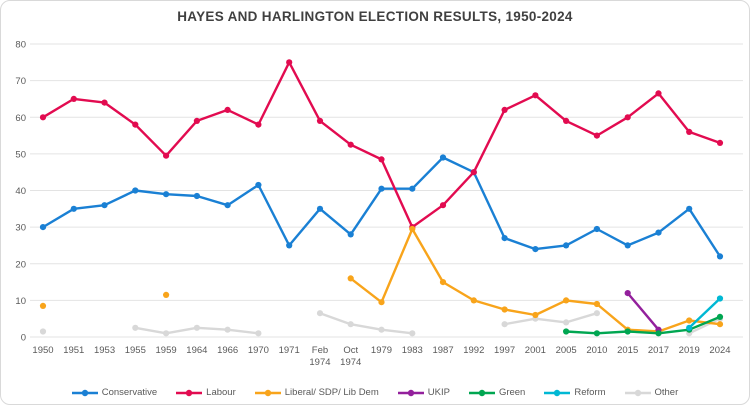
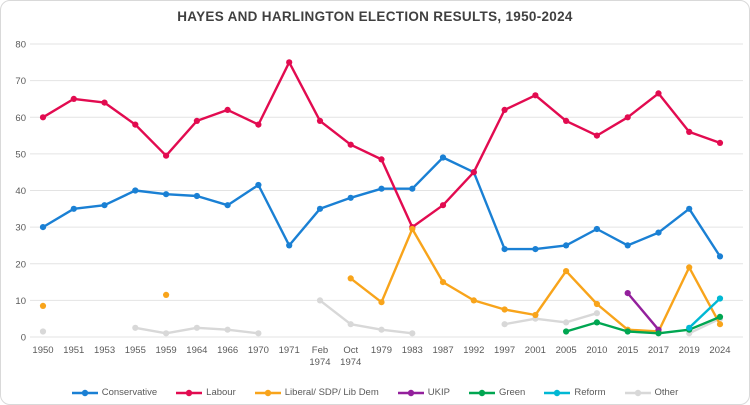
Other/Feb 1974: 6 -> 10
Conservative/Oct 1974: 28 -> 38
Conservative/1997: 27 -> 24
Liberal/ SDP/ Lib Dem/2005: 10 -> 18
Green/2010: 1 -> 4
Liberal/ SDP/ Lib Dem/2019: 4 -> 19
